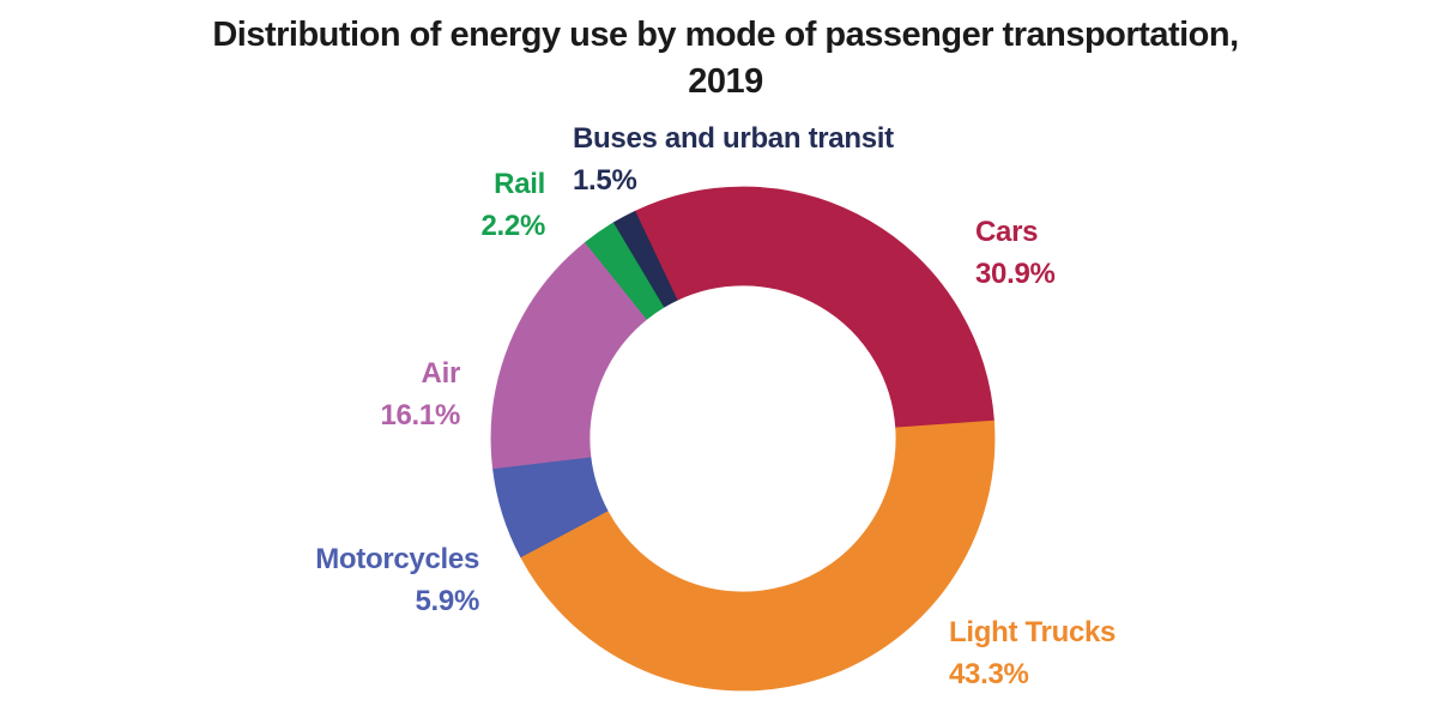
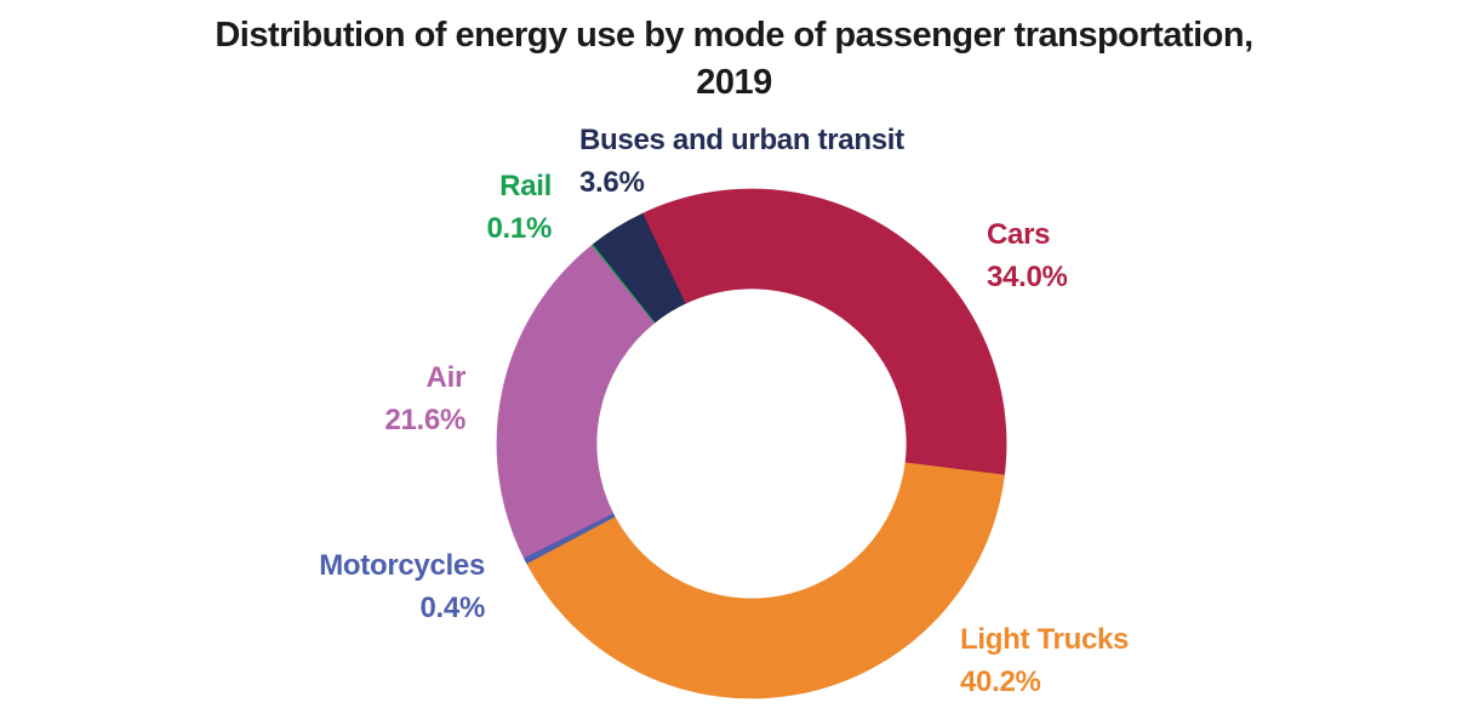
Cars: 30.9% -> 34.0%
Light Trucks: 43.3% -> 40.2%
Motorcycles: 5.9% -> 0.4%
Air: 16.1% -> 21.6%
Rail: 2.2% -> 0.1%
Buses and urban transit: 1.5% -> 3.6%
